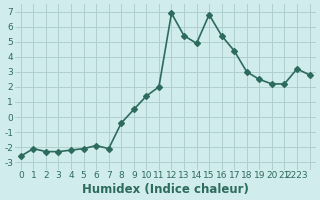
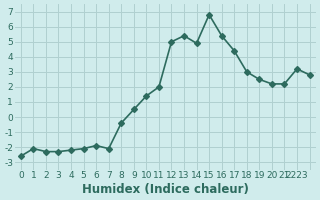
12: 6.9 -> 5.0
